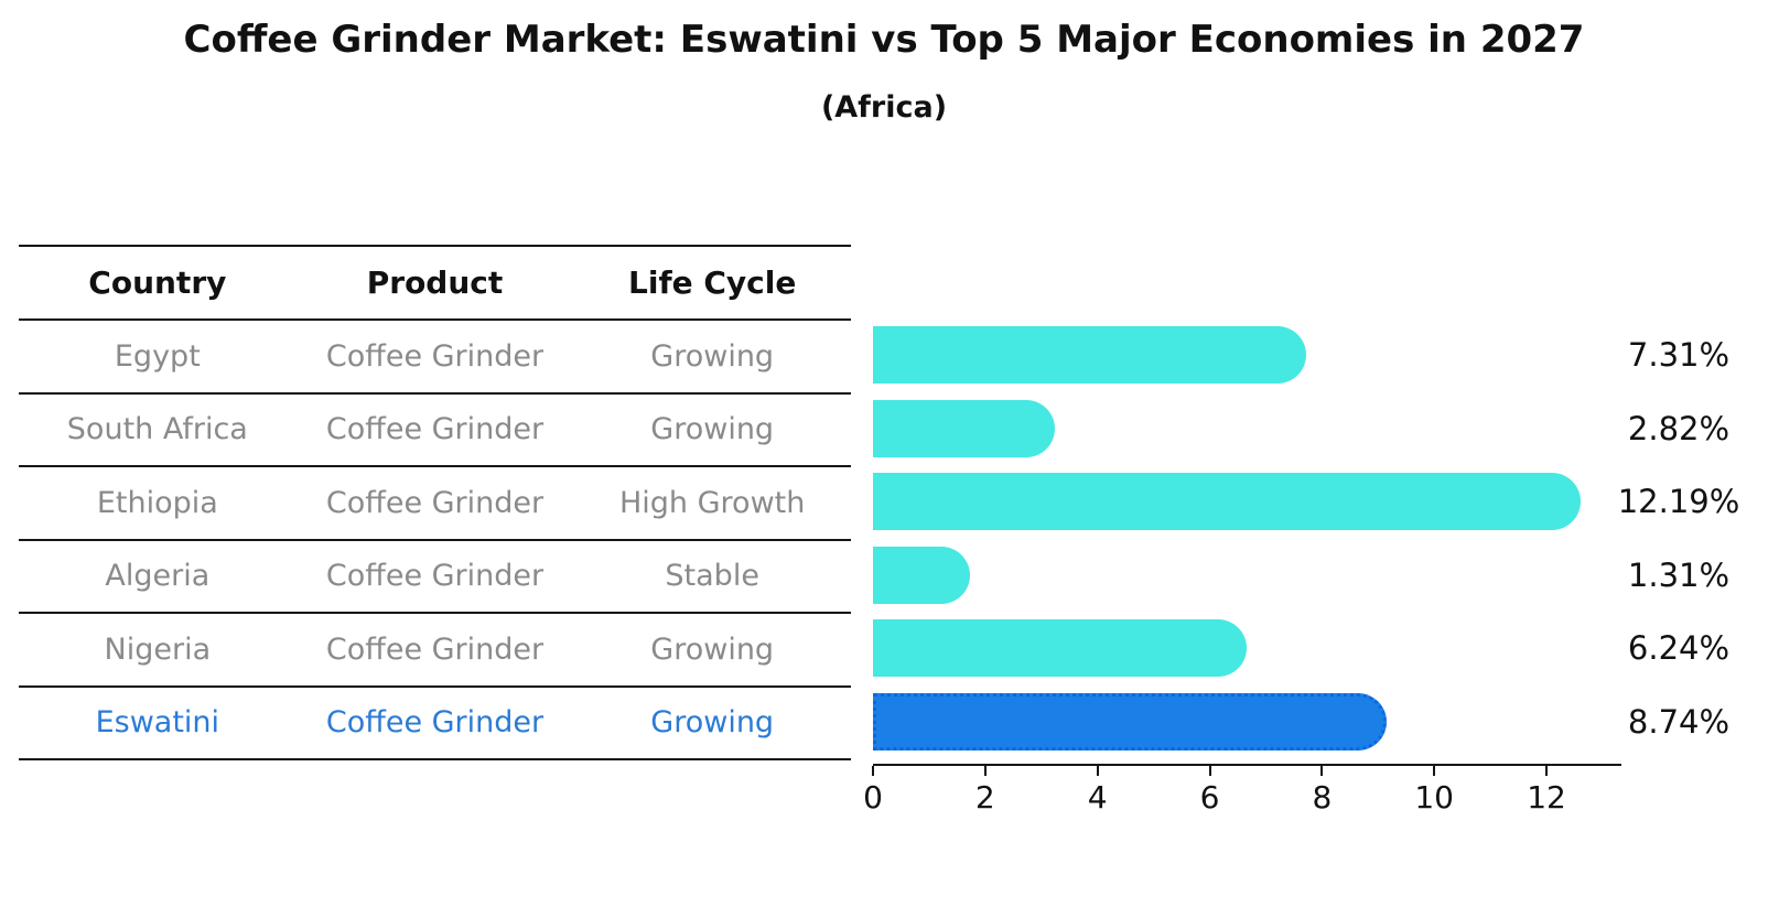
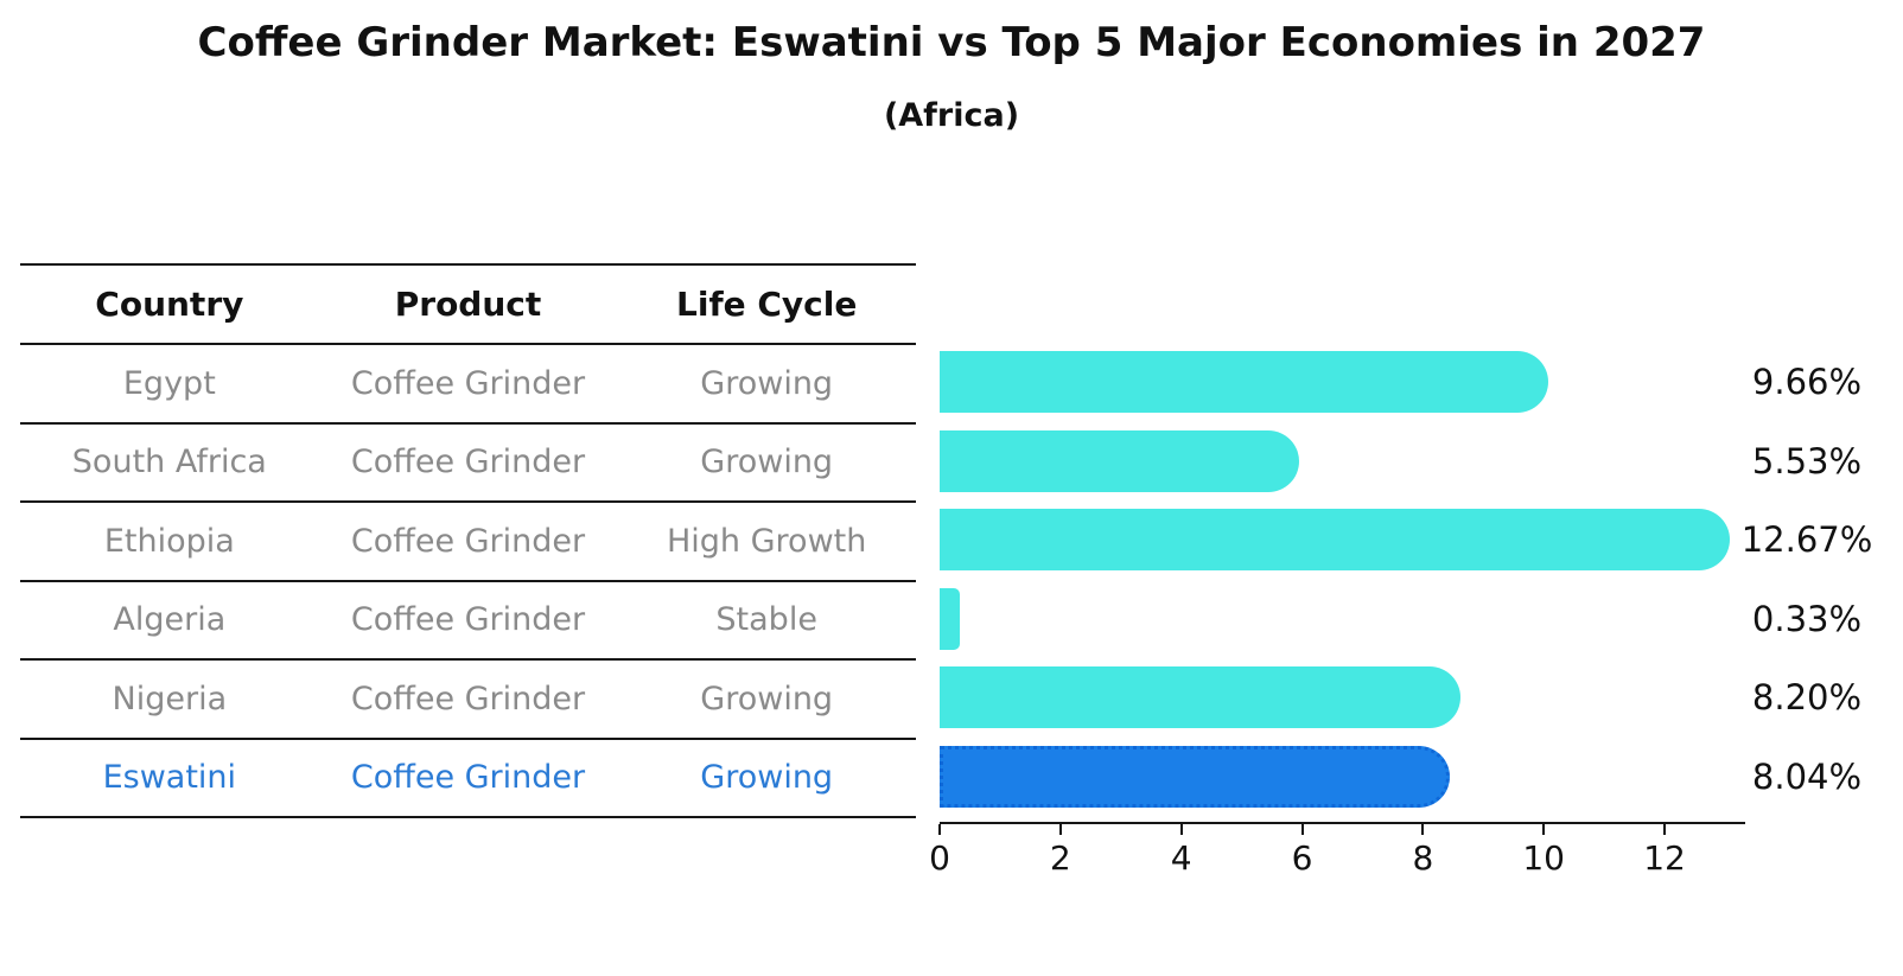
Egypt: 7.31% -> 9.66%
South Africa: 2.82% -> 5.53%
Ethiopia: 12.19% -> 12.67%
Algeria: 1.31% -> 0.33%
Nigeria: 6.24% -> 8.20%
Eswatini: 8.74% -> 8.04%
